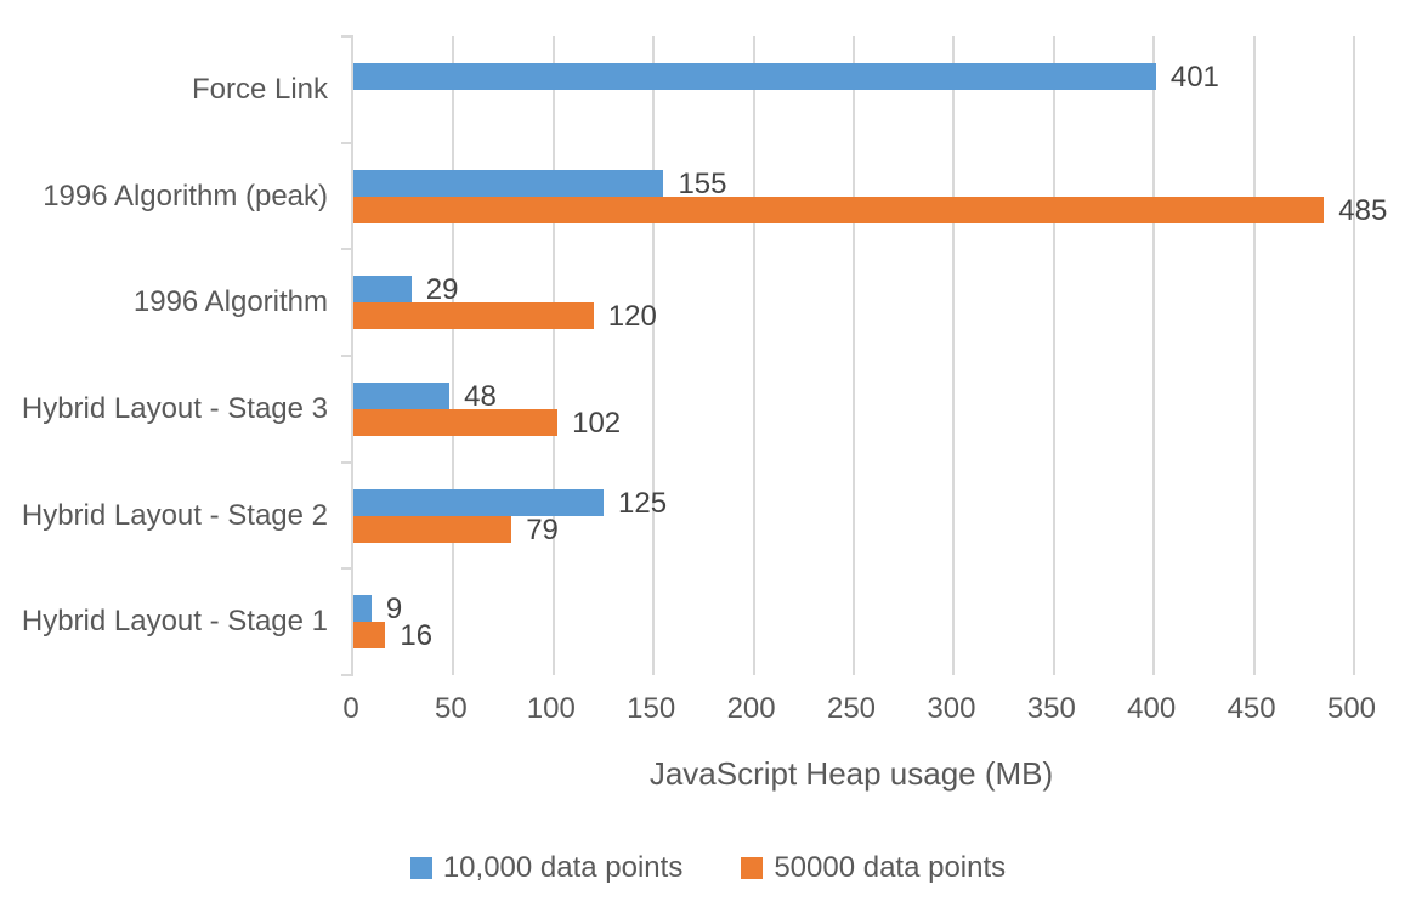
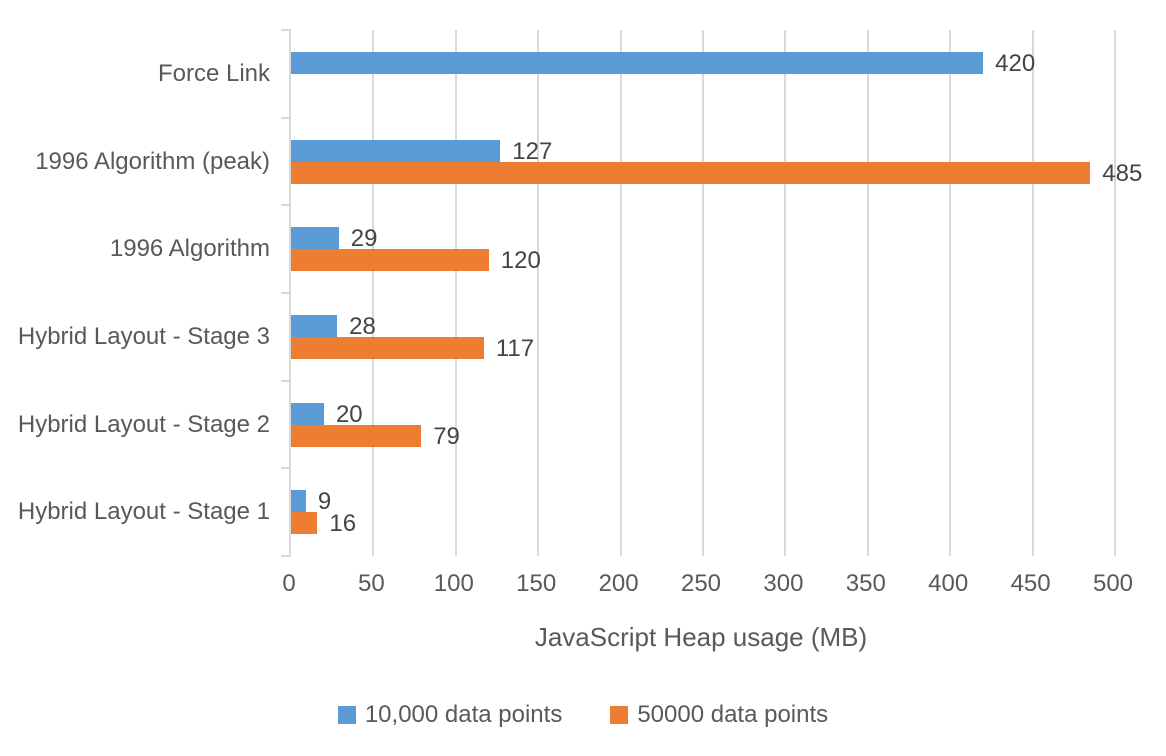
10,000 data points/Force Link: 401 -> 420
10,000 data points/1996 Algorithm (peak): 155 -> 127
10,000 data points/Hybrid Layout - Stage 3: 48 -> 28
50000 data points/Hybrid Layout - Stage 3: 102 -> 117
10,000 data points/Hybrid Layout - Stage 2: 125 -> 20
